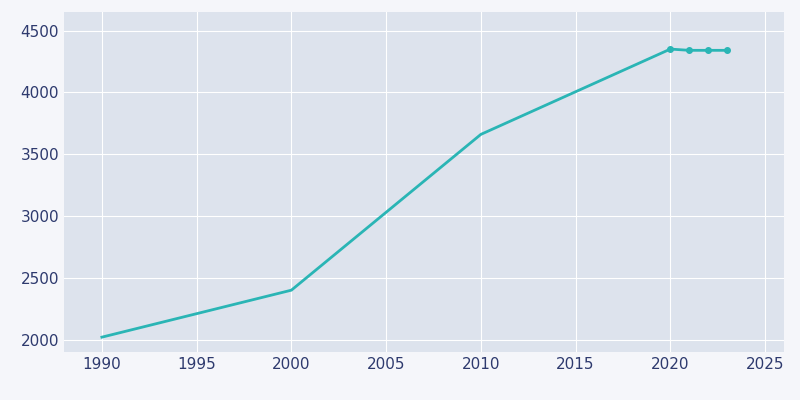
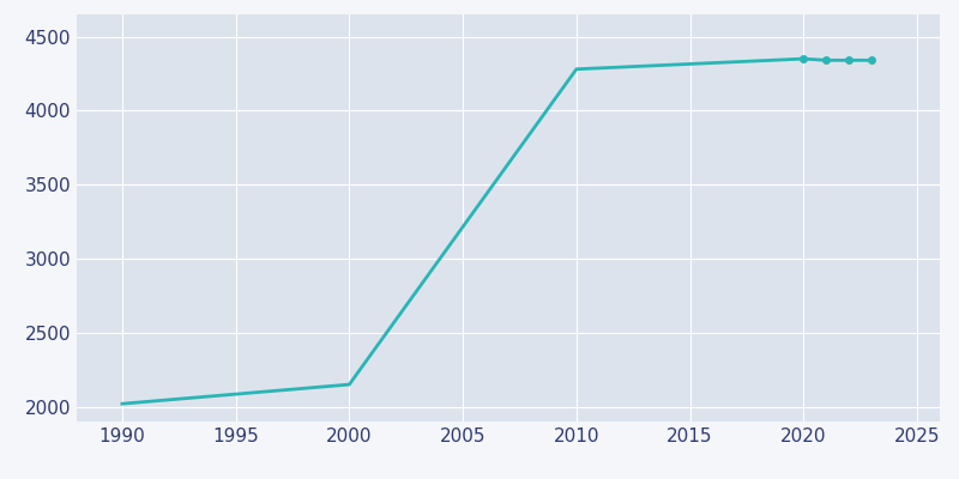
2000: 2400 -> 2150
2010: 3660 -> 4280
